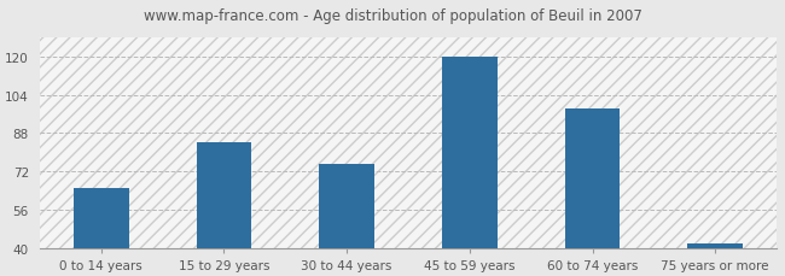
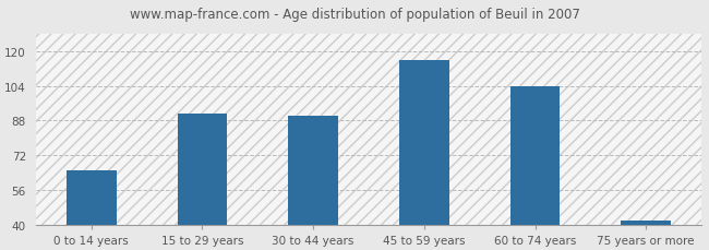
15 to 29 years: 84 -> 91
30 to 44 years: 75 -> 90
45 to 59 years: 120 -> 116
60 to 74 years: 98 -> 104
